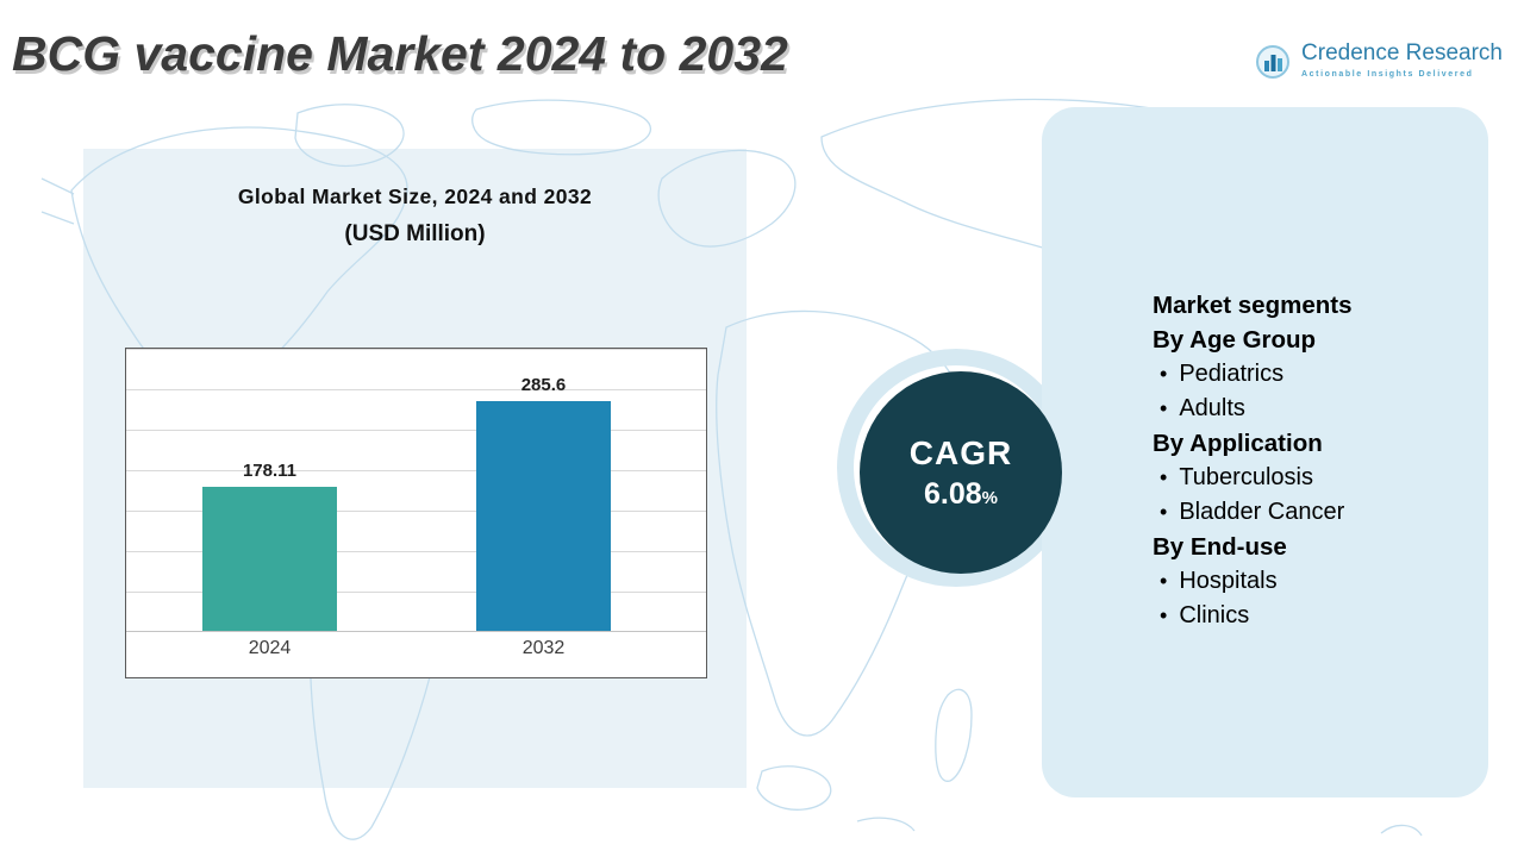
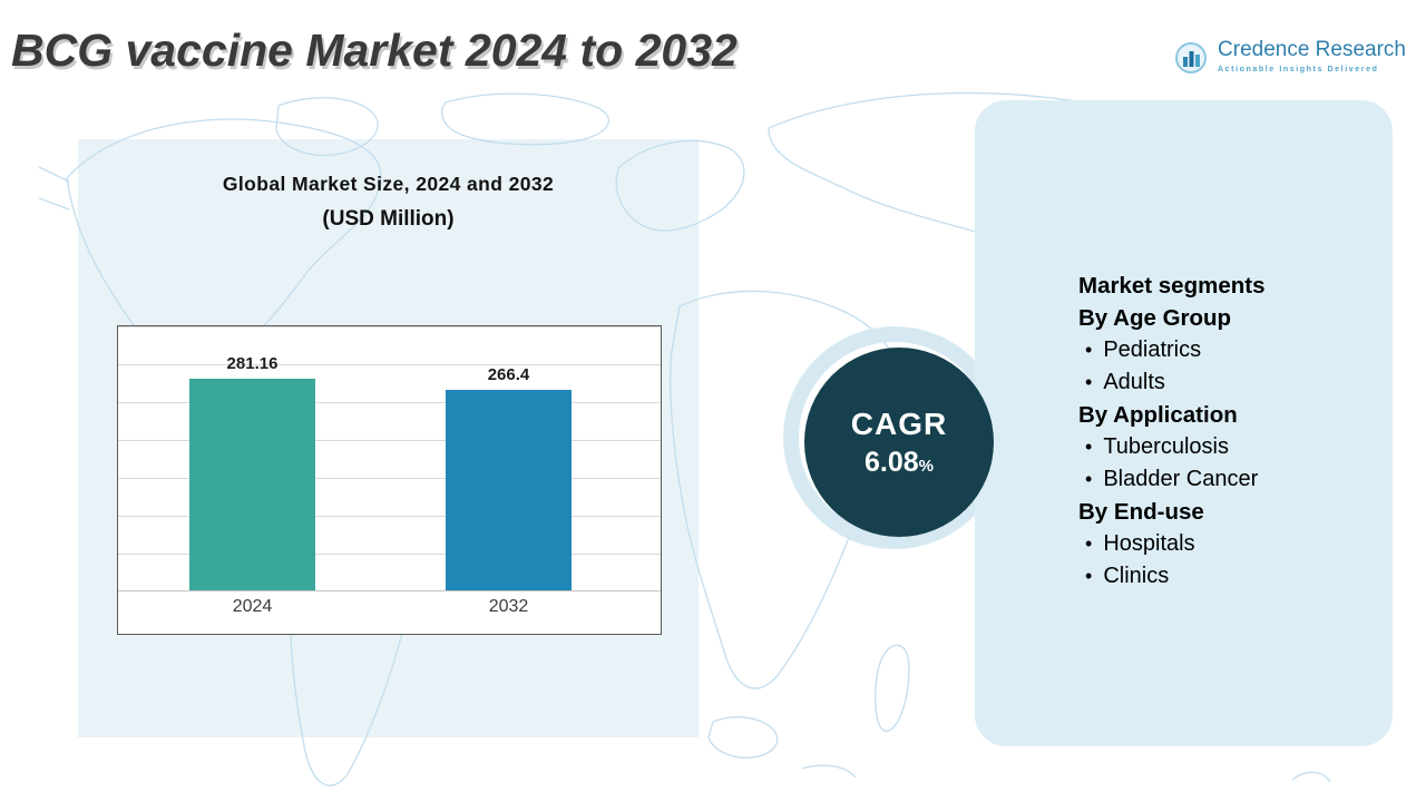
2024: 178.11 -> 281.16
2032: 285.6 -> 266.4
